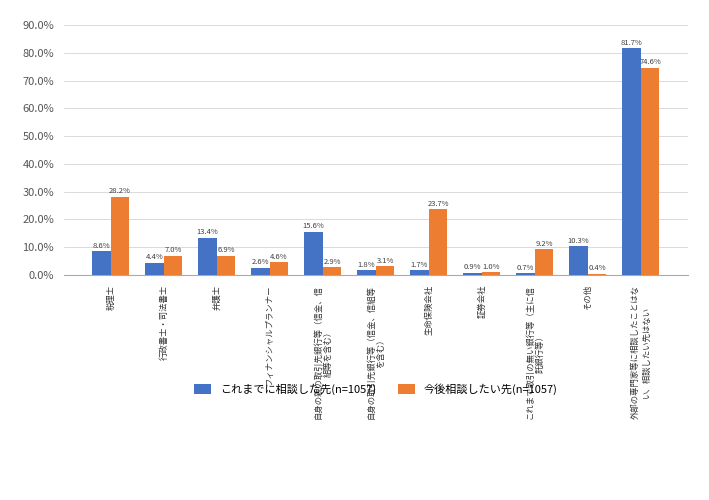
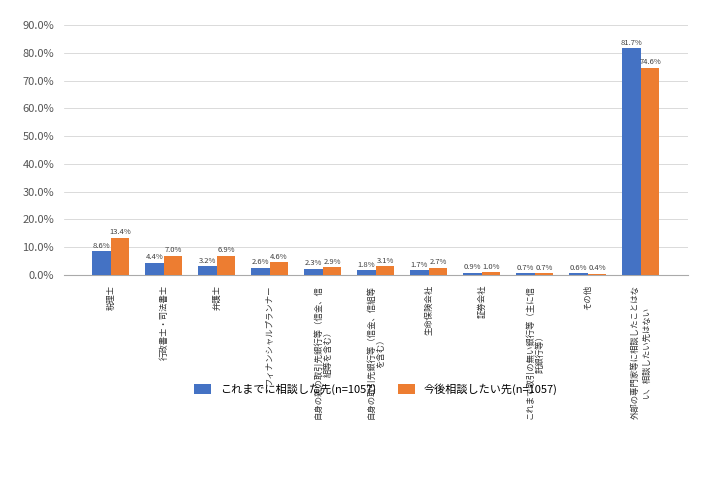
今後相談したい先(n=1057)/税理士: 28.2% -> 13.4%
これまでに相談した先(n=1057)/弁護士: 13.4% -> 3.2%
これまでに相談した先(n=1057)/自身の親の取引先銀行等（信金、信 組等を含む）: 15.6% -> 2.3%
今後相談したい先(n=1057)/生命保険会社: 23.7% -> 2.7%
今後相談したい先(n=1057)/これまで取引の無い銀行等（主に信 託銀行等）: 9.2% -> 0.7%
これまでに相談した先(n=1057)/その他: 10.3% -> 0.6%
